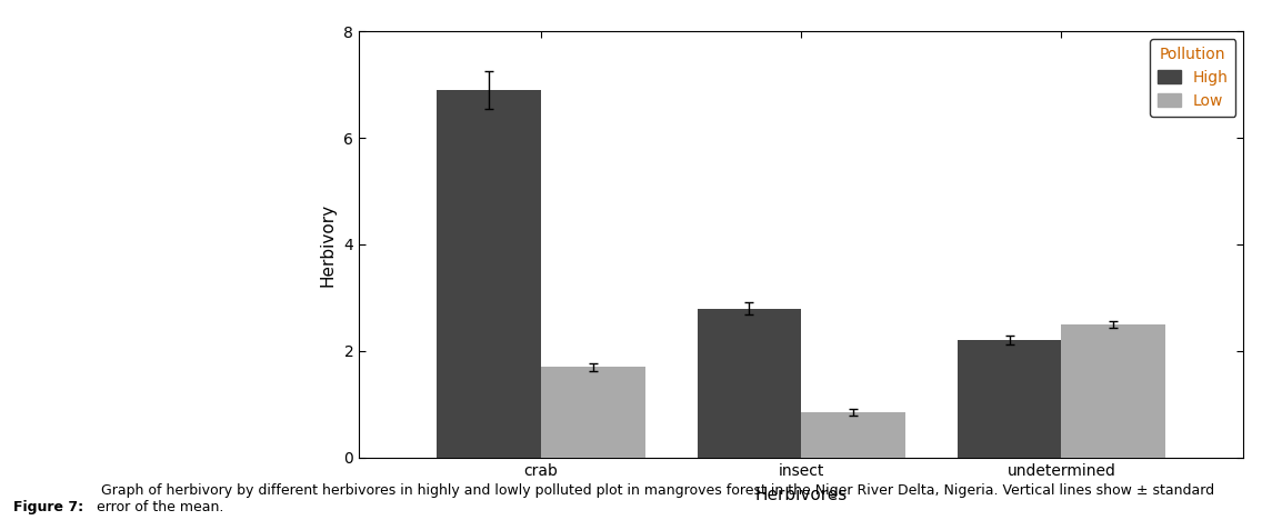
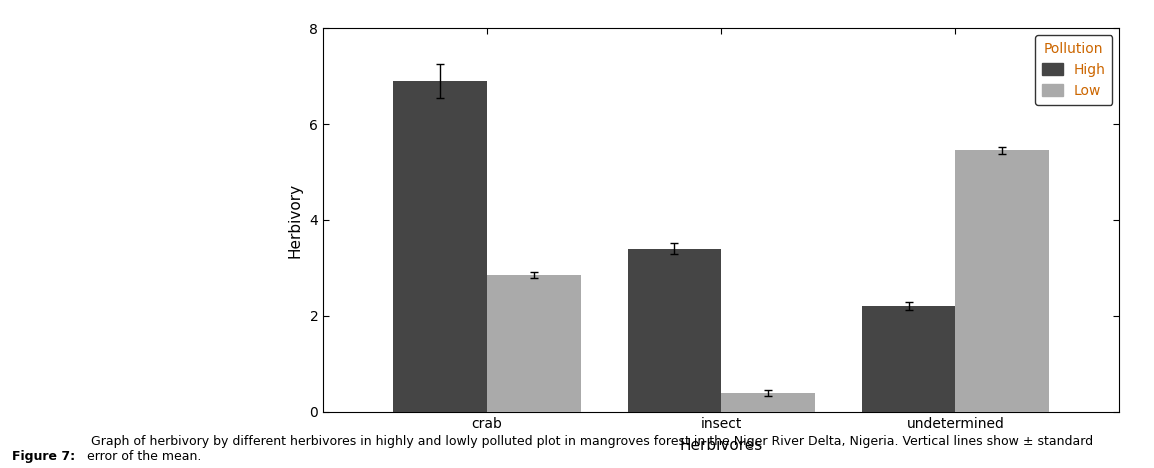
Low/crab: 1.70 -> 2.85
High/insect: 2.8 -> 3.4
Low/insect: 0.85 -> 0.40
Low/undetermined: 2.50 -> 5.45
